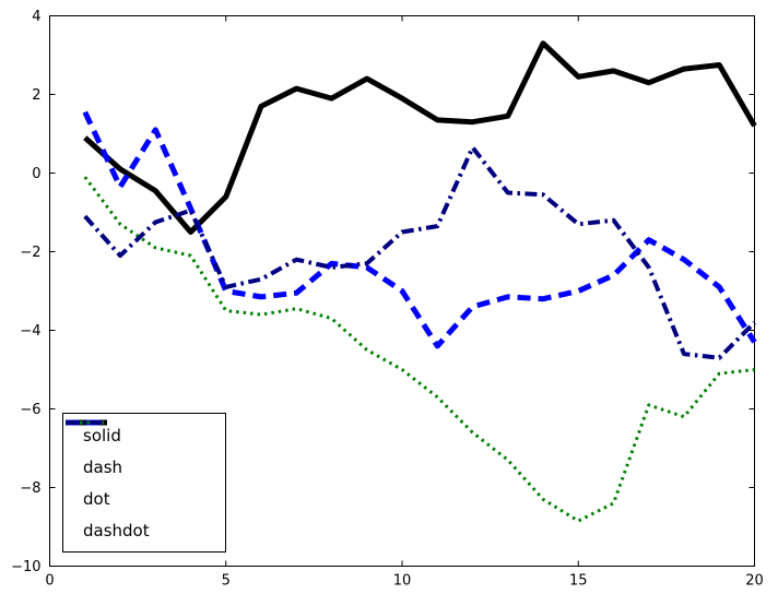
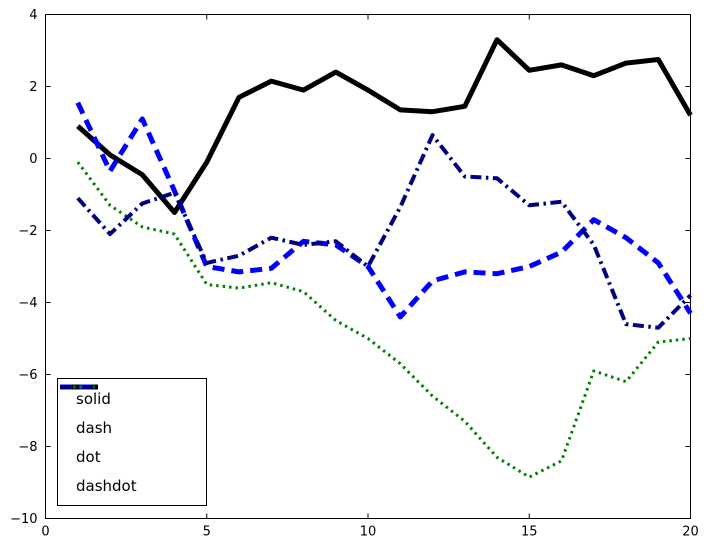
solid/5: -0.6 -> -0.1
dashdot/10: -1.5 -> -3.0
